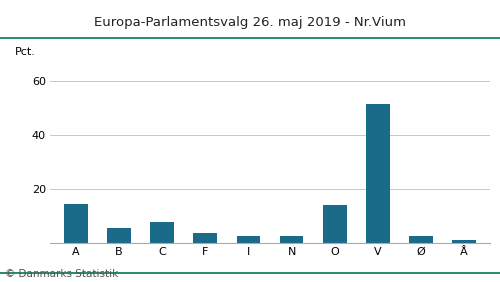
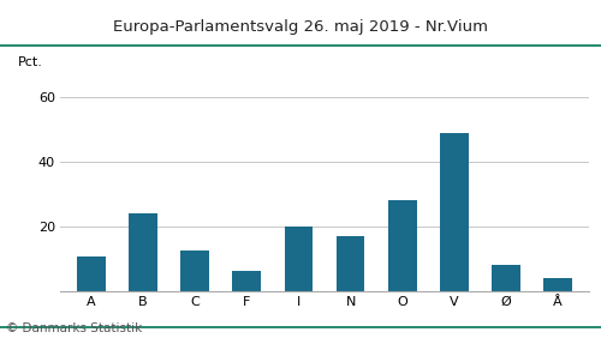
A: 14.5 -> 10.5
B: 5.5 -> 24.0
C: 7.5 -> 12.5
F: 3.5 -> 6.0
I: 2.5 -> 20.0
N: 2.5 -> 17.0
O: 14.0 -> 28.0
V: 51.5 -> 49.0
Ø: 2.5 -> 8.0
Å: 1.0 -> 4.0
